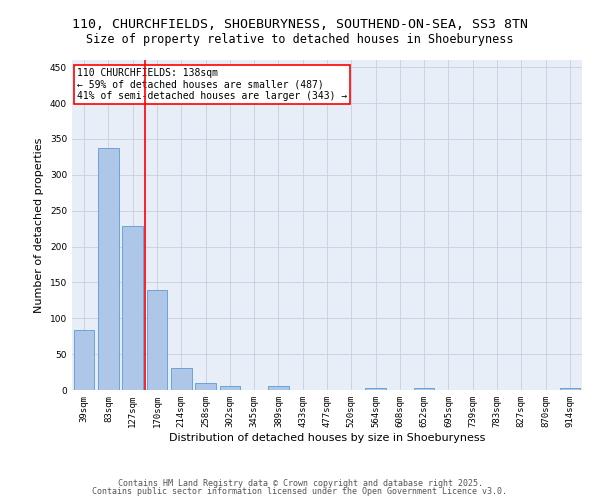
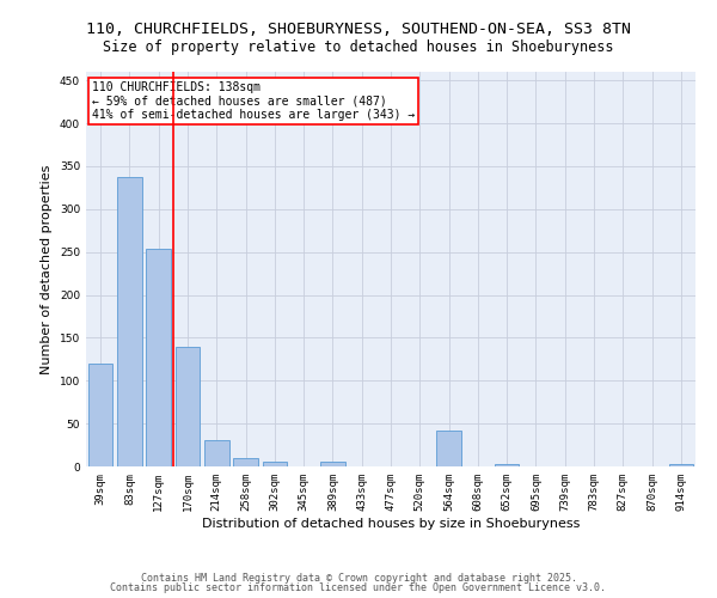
39sqm: 84 -> 120
127sqm: 229 -> 254
564sqm: 3 -> 42
